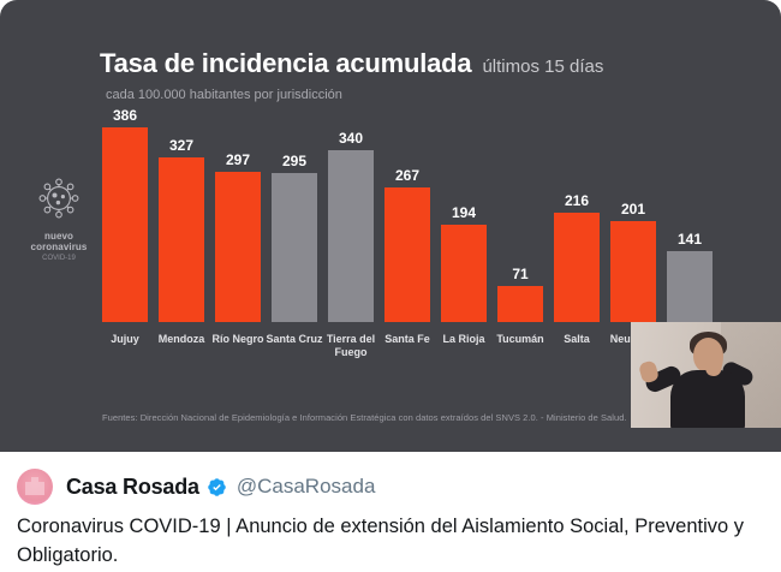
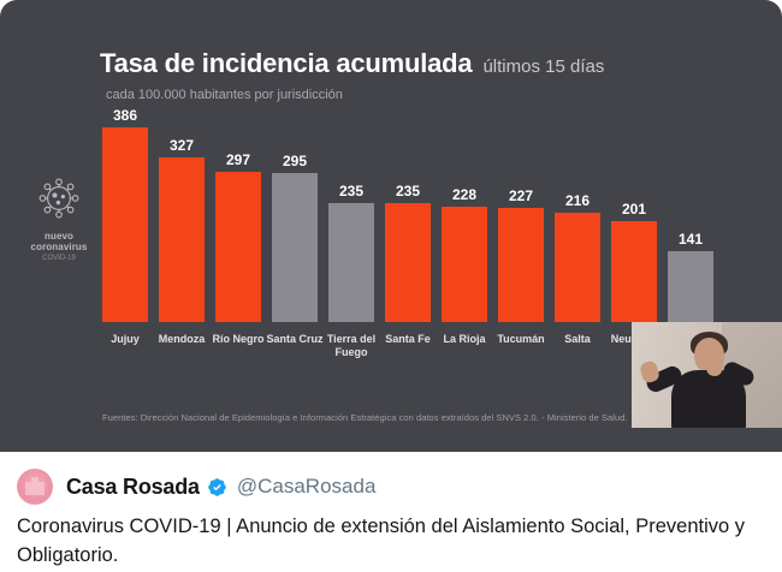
Tierra del Fuego: 340 -> 235
Santa Fe: 267 -> 235
La Rioja: 194 -> 228
Tucumán: 71 -> 227
